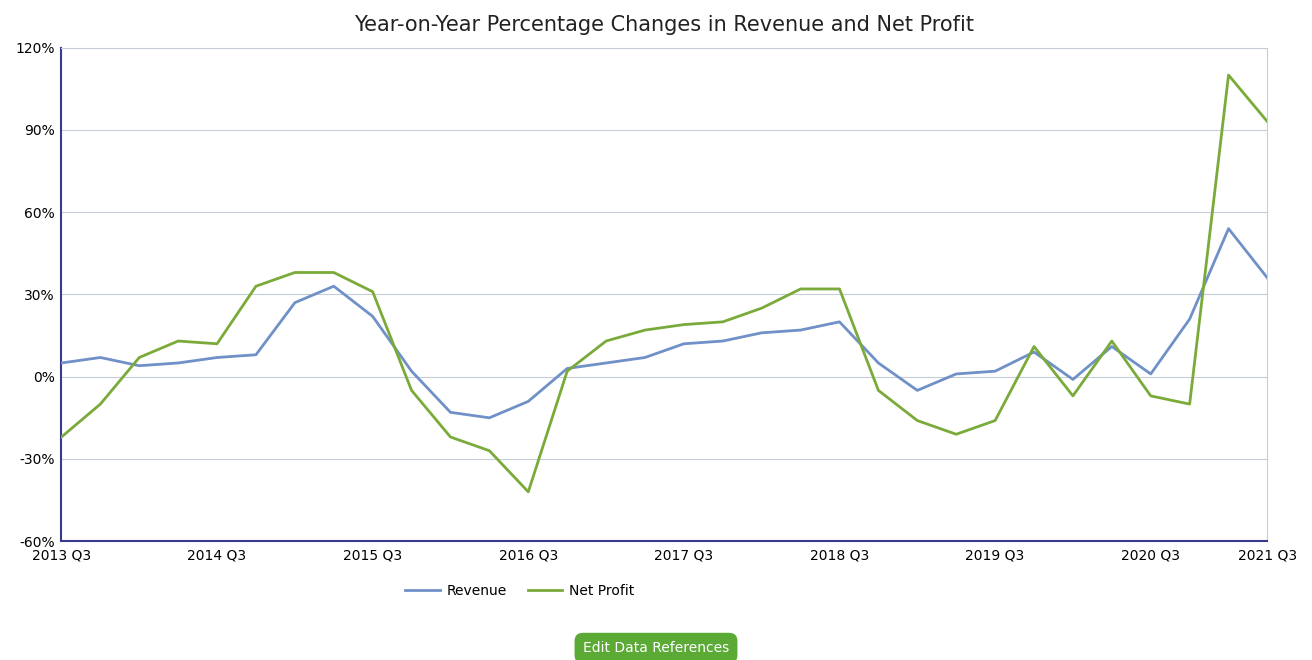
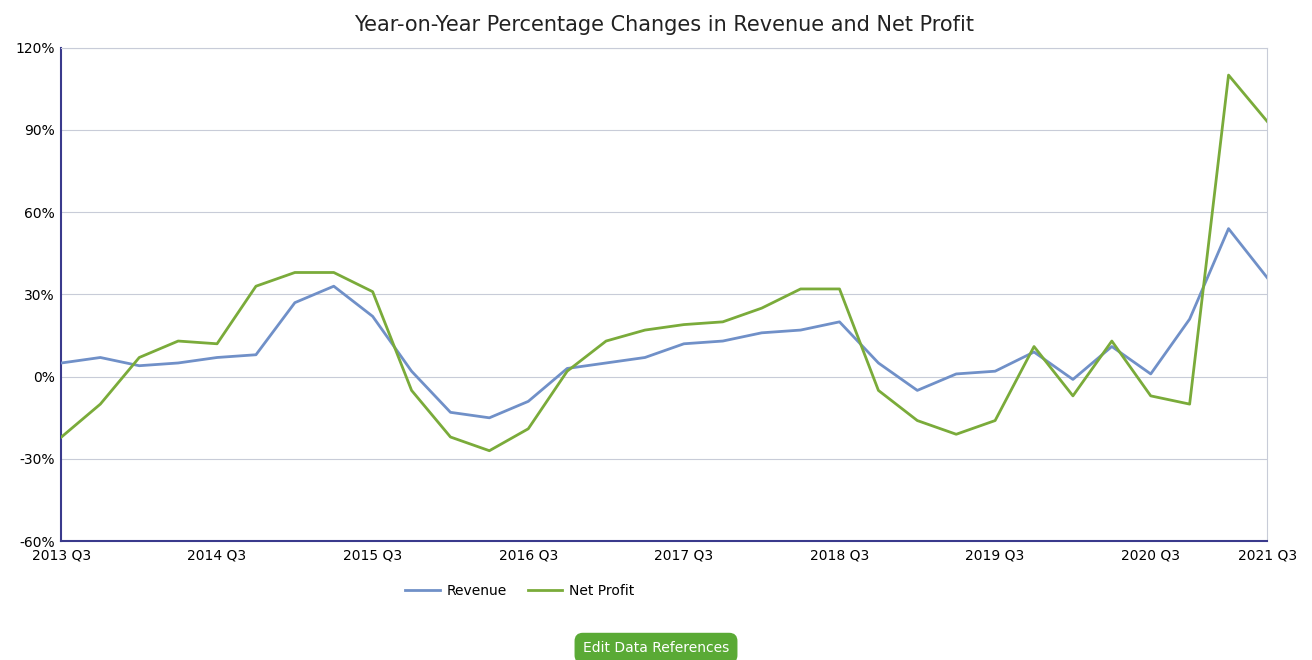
Net Profit/2016 Q3: -42% -> -19%
